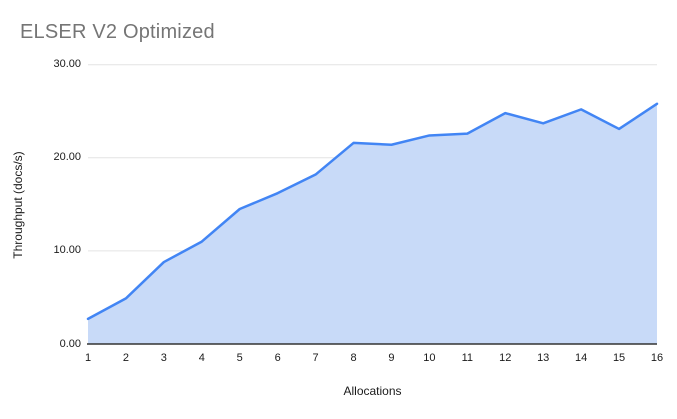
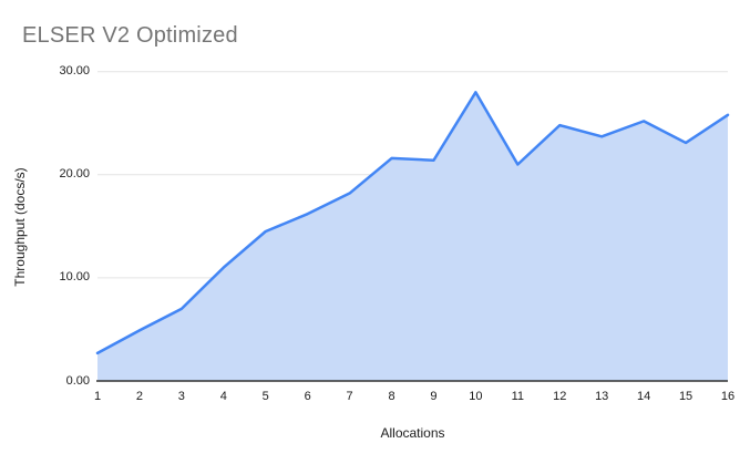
3: 9 -> 7
10: 22 -> 28
11: 23 -> 21
